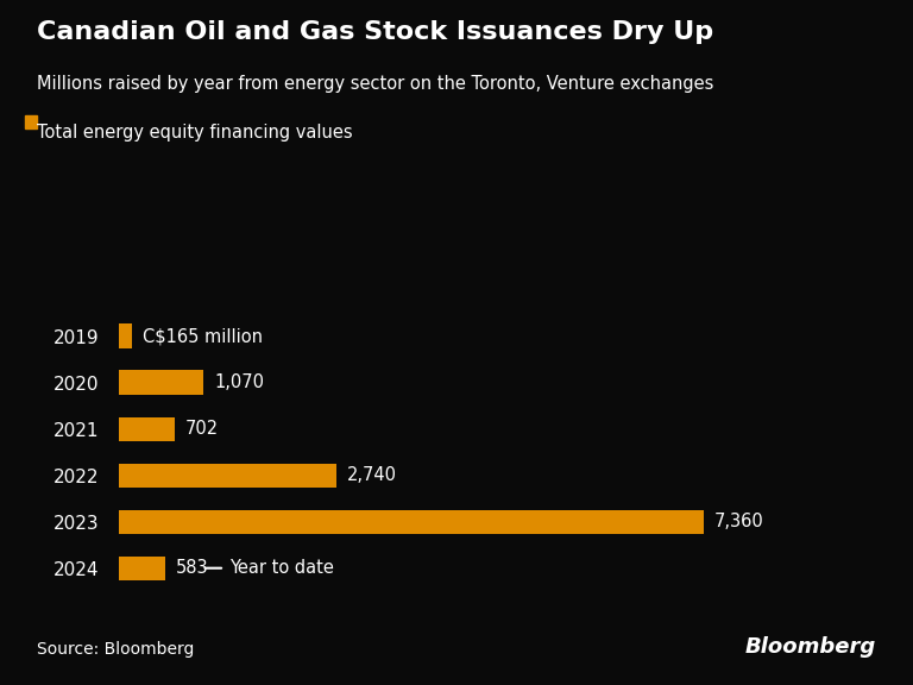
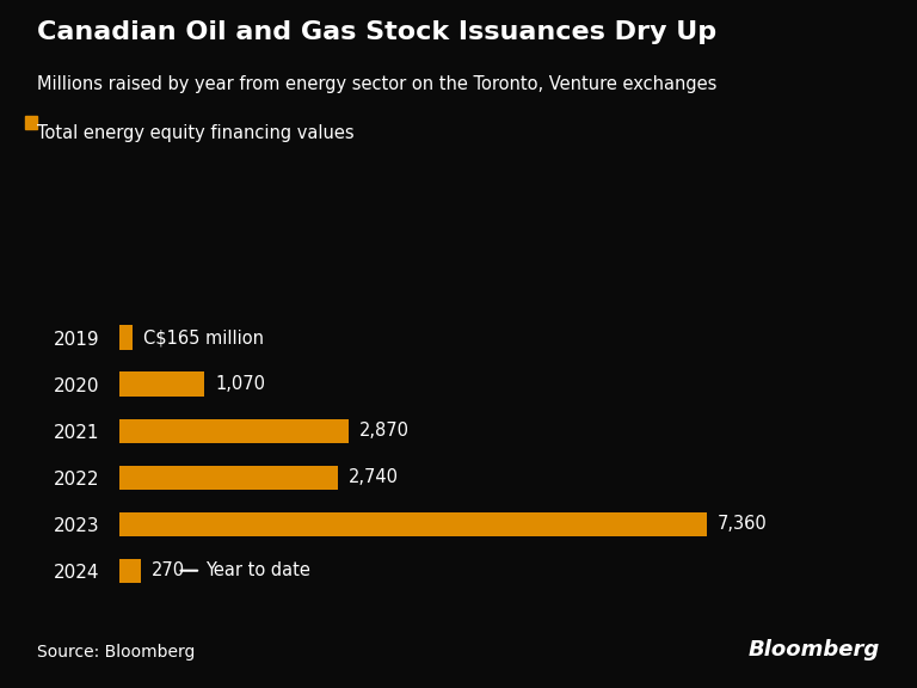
2021: 702 -> 2,870
2024: 583 -> 270
